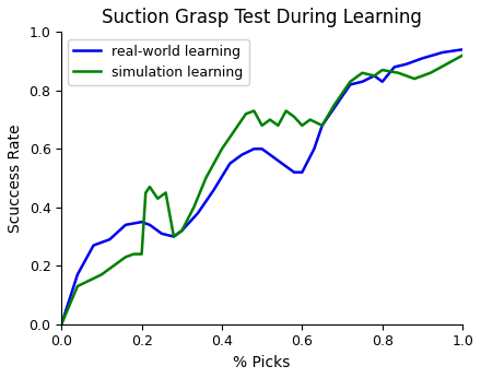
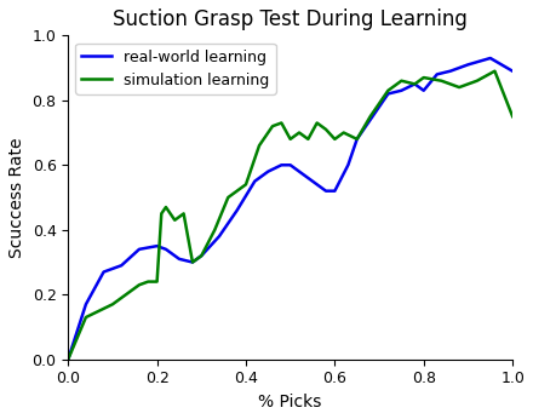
simulation learning/0.4: 0.60 -> 0.54
real-world learning/1.0: 0.94 -> 0.89
simulation learning/1.0: 0.92 -> 0.75
